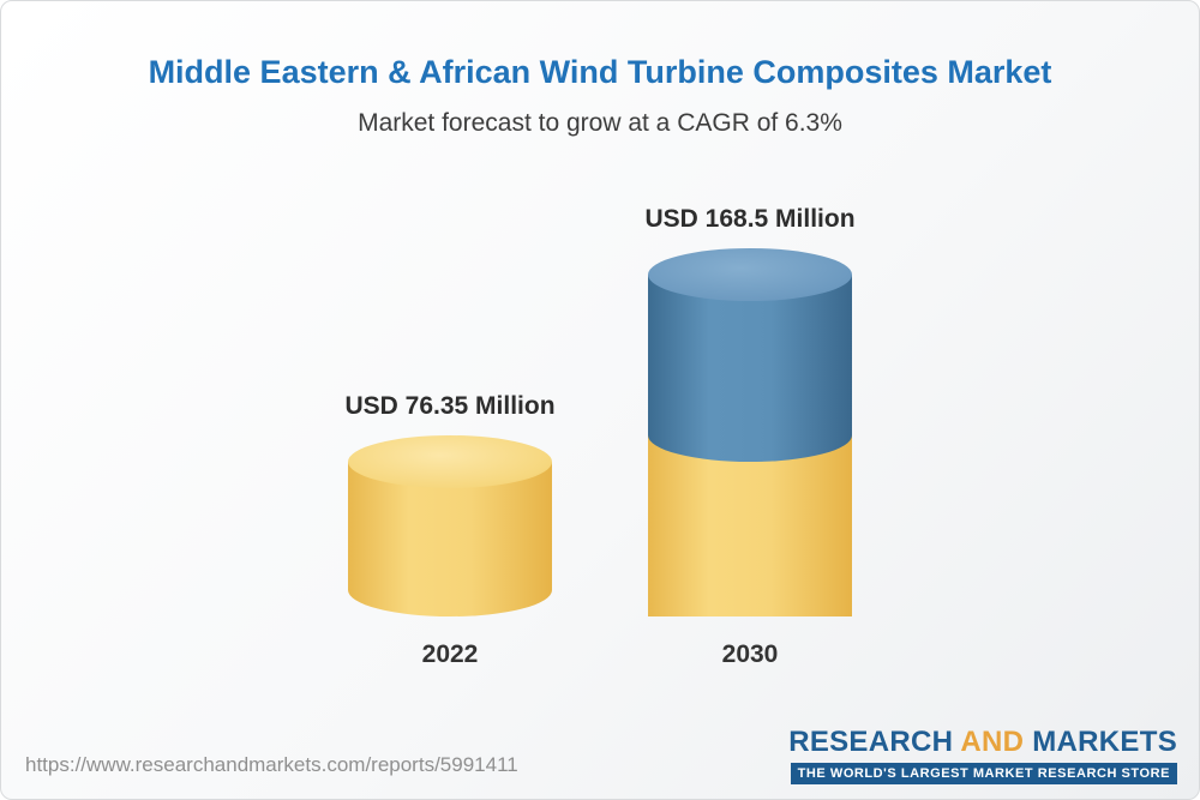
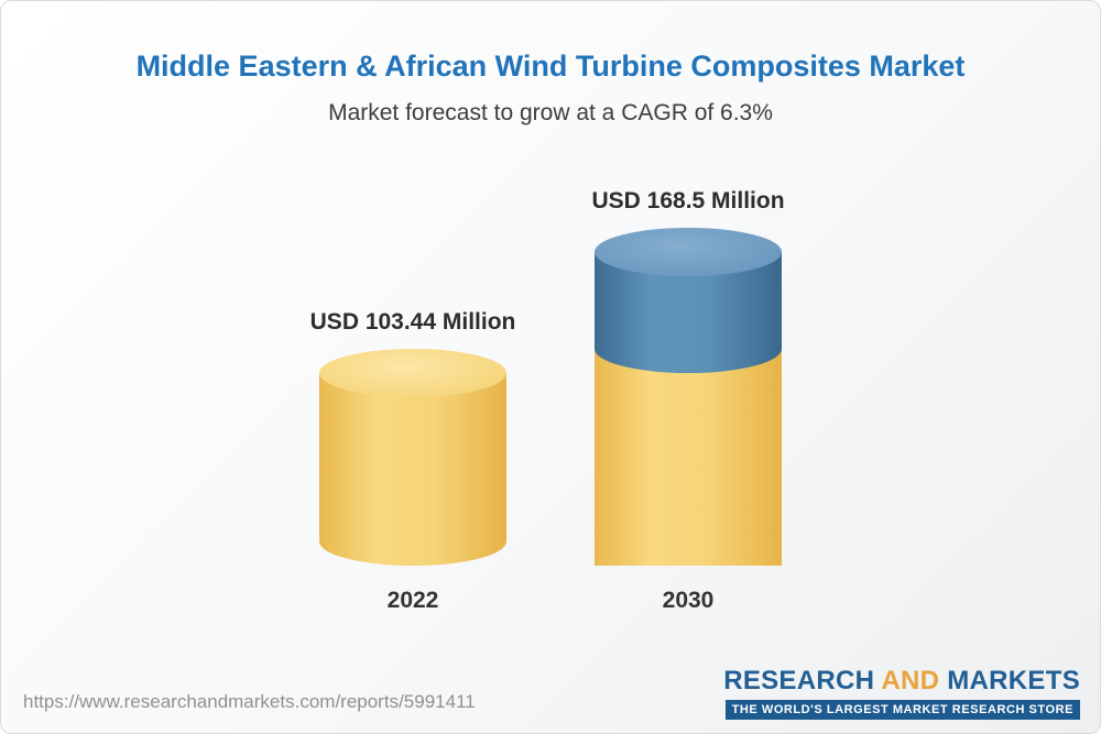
2022: 76.35 -> 103.44
